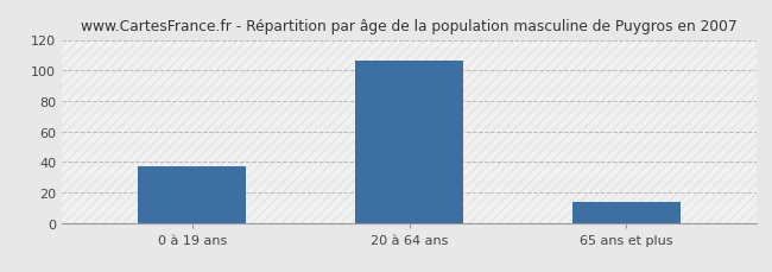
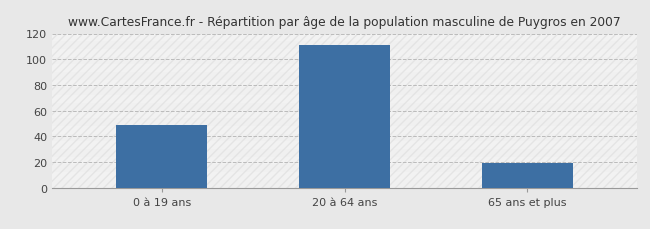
0 à 19 ans: 37 -> 49
20 à 64 ans: 106 -> 111
65 ans et plus: 14 -> 19
